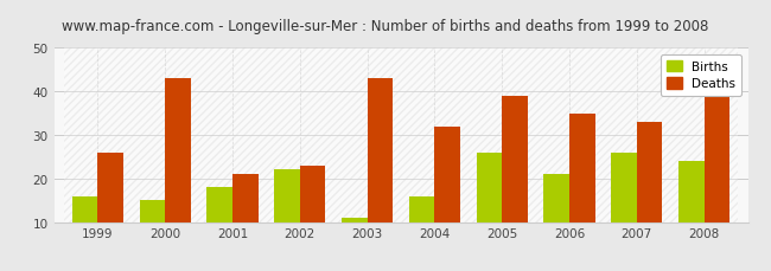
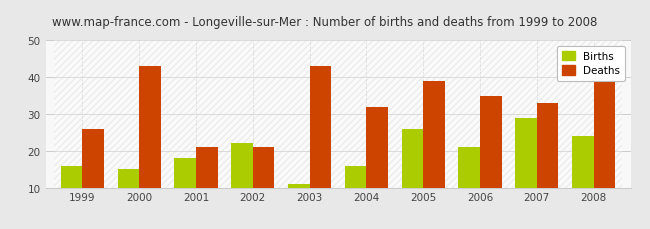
Deaths/2002: 23 -> 21
Births/2007: 26 -> 29
